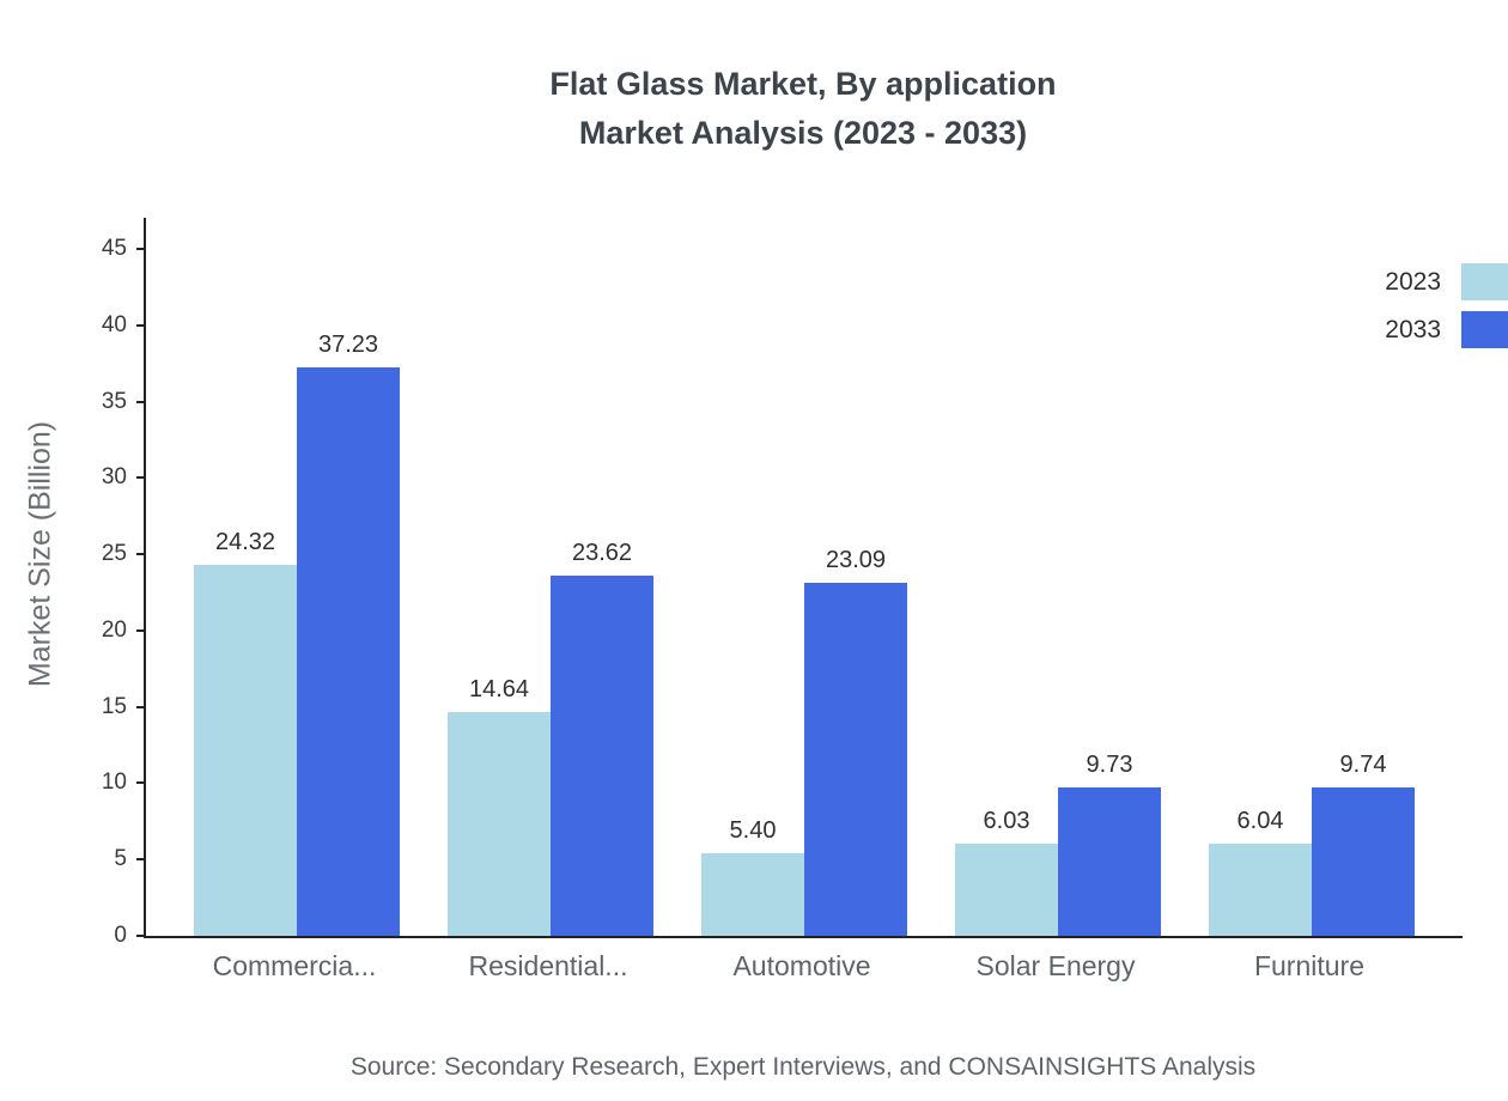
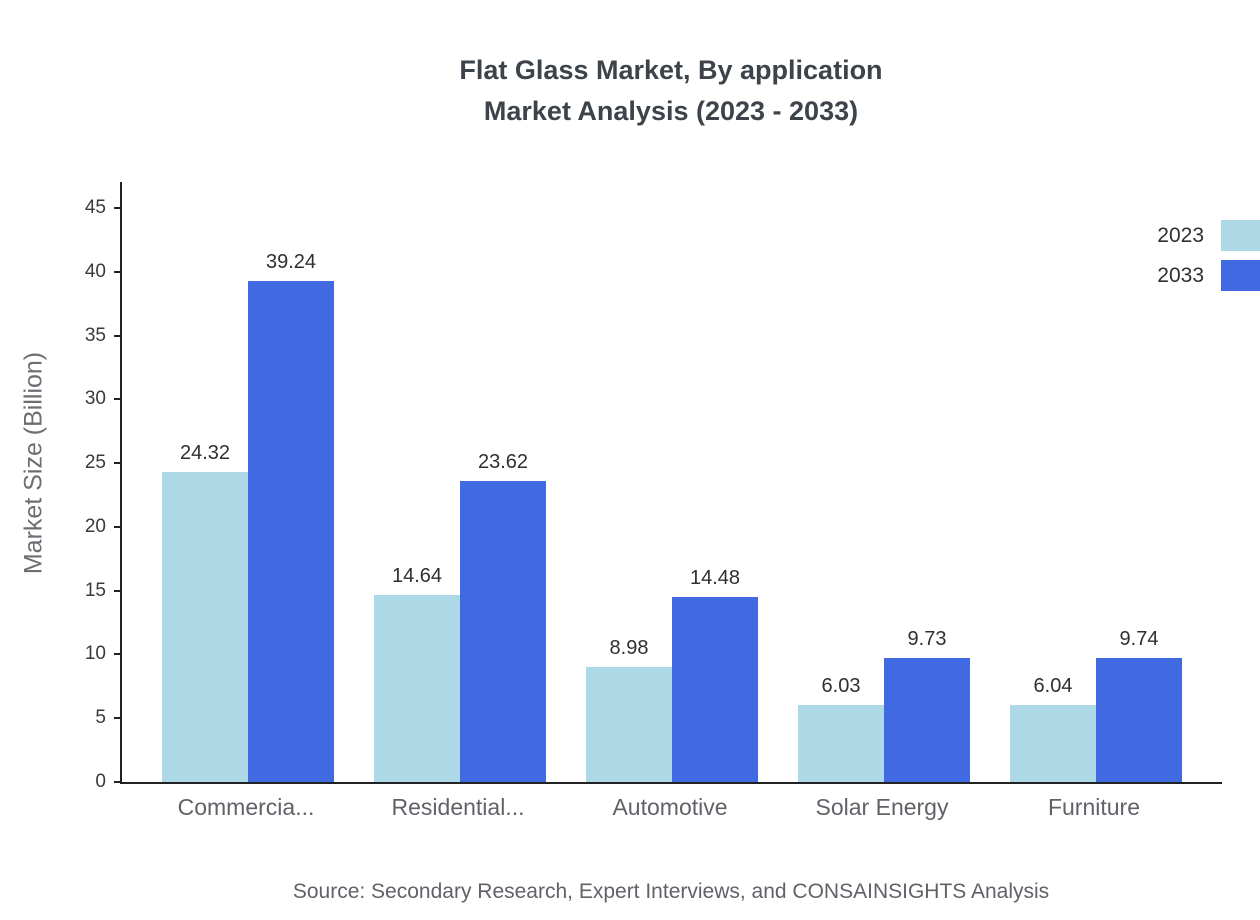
2033/Commercia...: 37.23 -> 39.24
2023/Automotive: 5.40 -> 8.98
2033/Automotive: 23.09 -> 14.48
